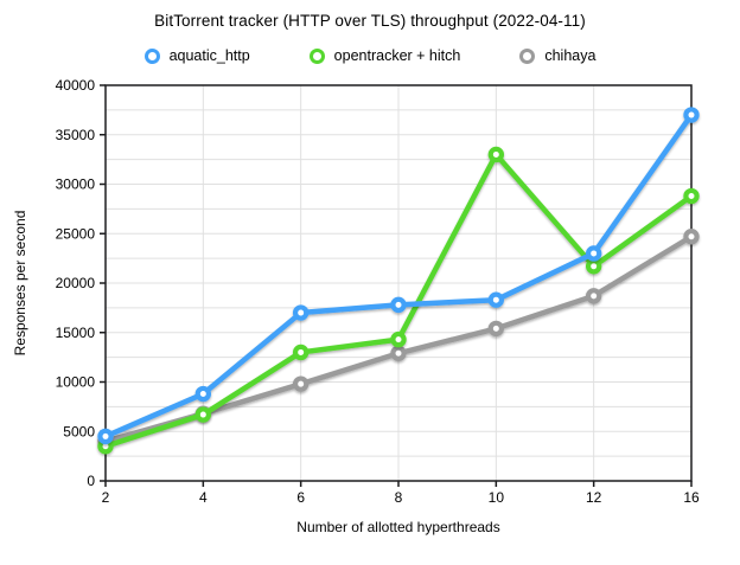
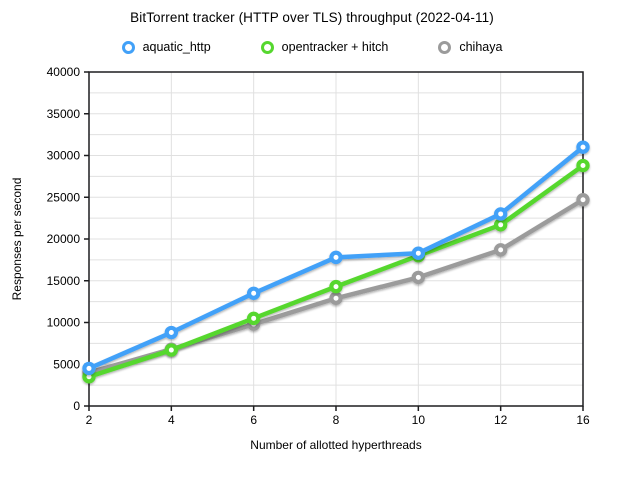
aquatic_http/6: 17000 -> 14000
opentracker + hitch/6: 13000 -> 10000
opentracker + hitch/10: 33000 -> 18000
aquatic_http/16: 37000 -> 31000
